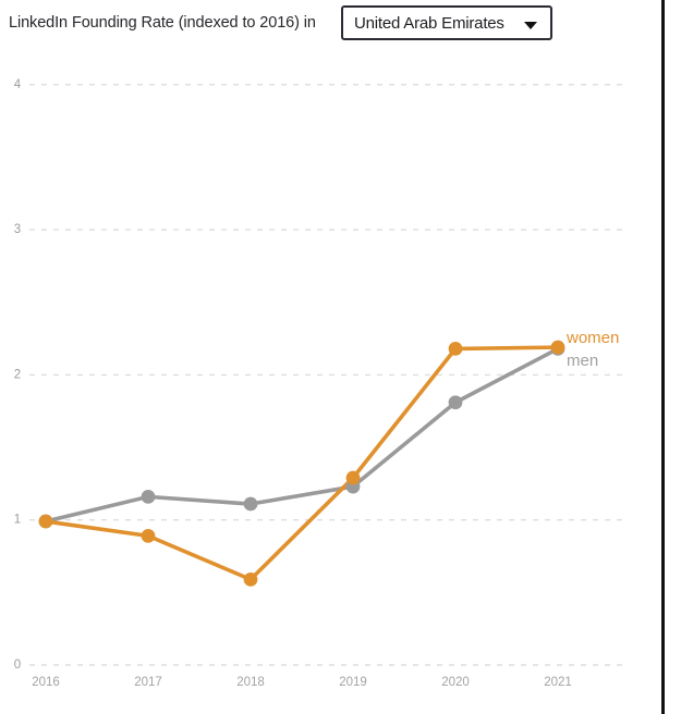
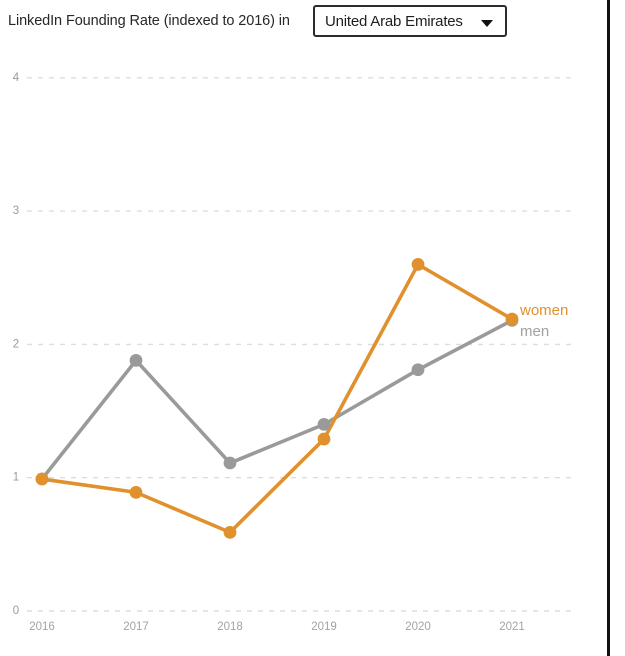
men/2017: 1.16 -> 1.88
men/2019: 1.23 -> 1.40
women/2020: 2.18 -> 2.60
